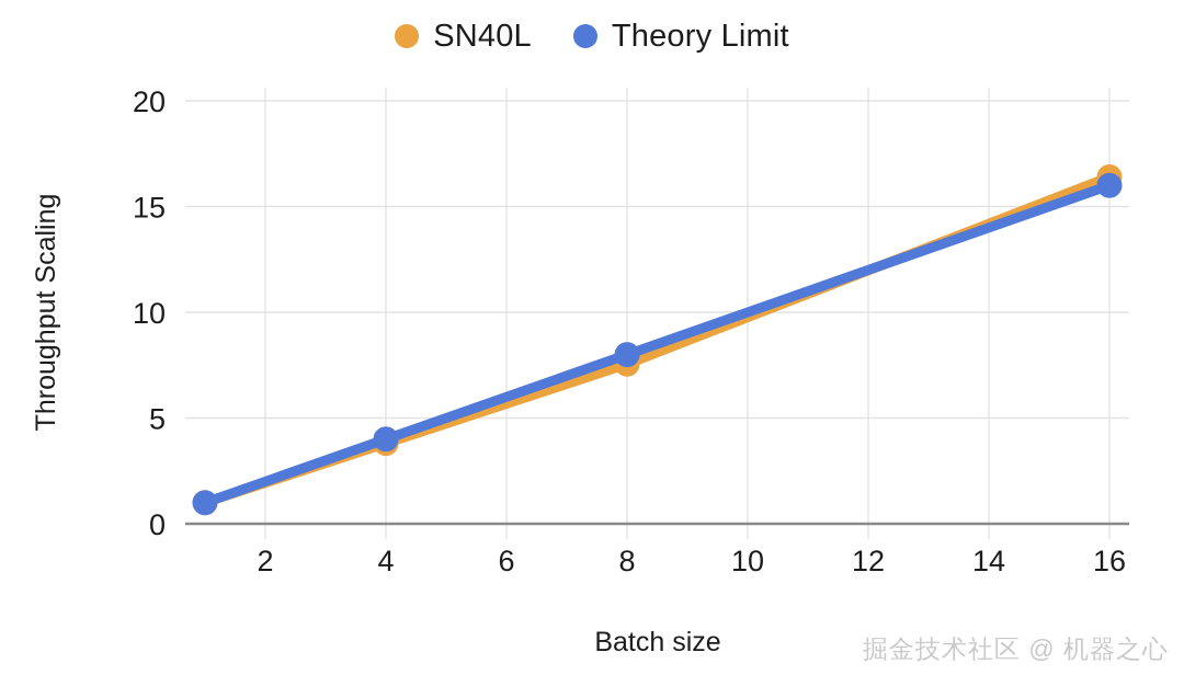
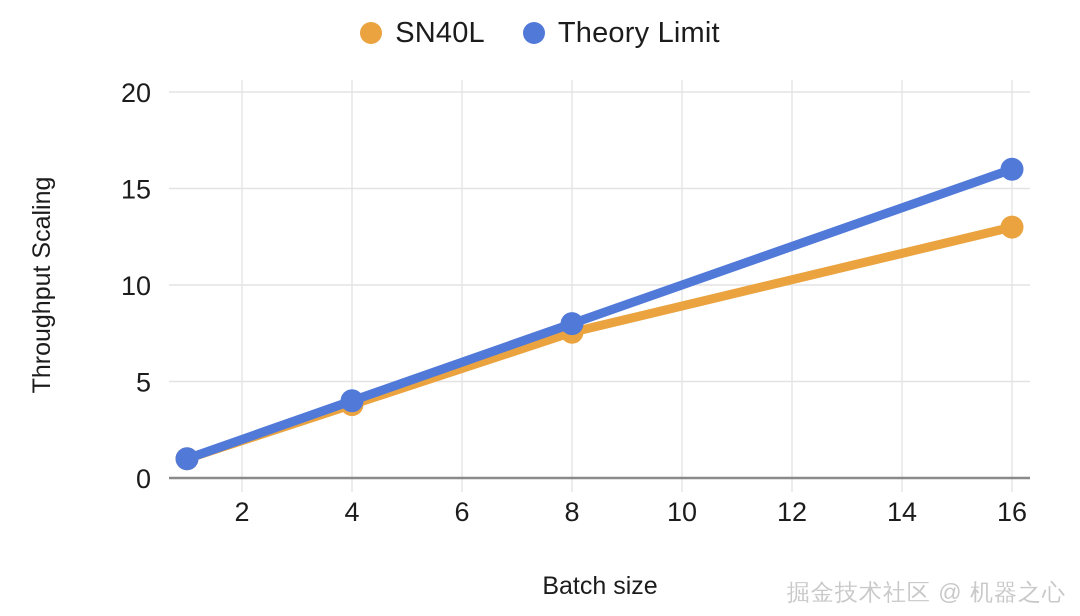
SN40L/16: 16.4 -> 13.0
